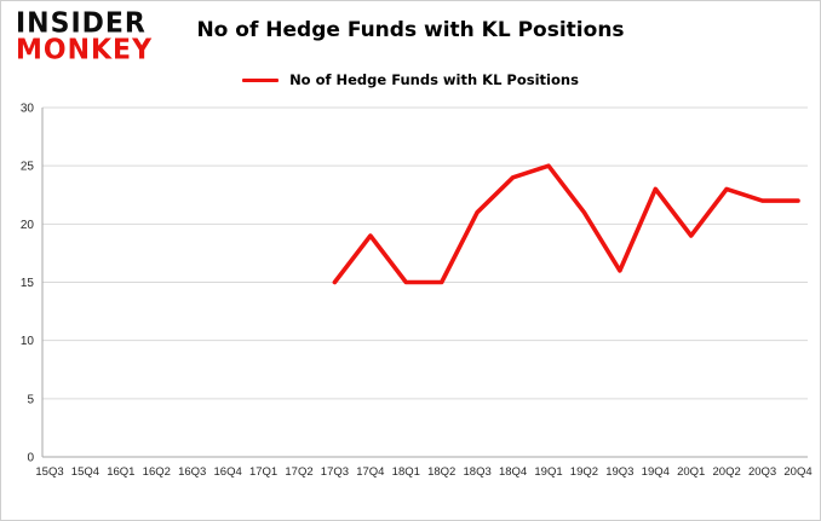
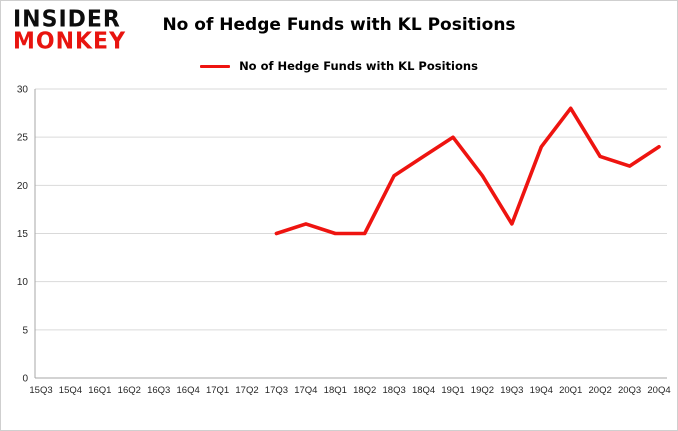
17Q4: 19 -> 16
18Q4: 24 -> 23
19Q4: 23 -> 24
20Q1: 19 -> 28
20Q4: 22 -> 24
